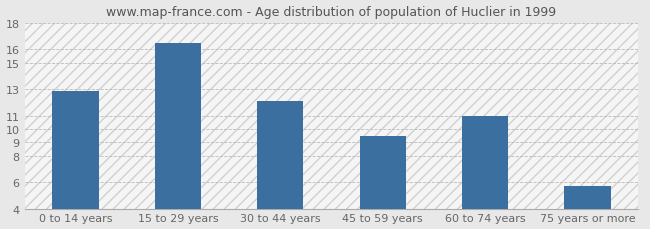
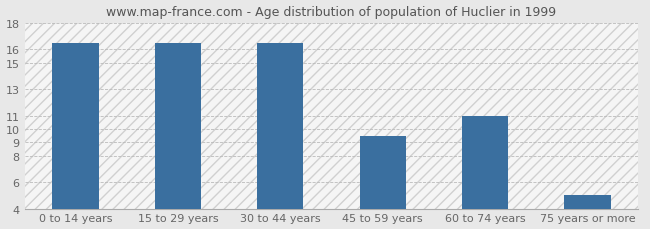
0 to 14 years: 12.9 -> 16.5
30 to 44 years: 12.1 -> 16.5
75 years or more: 5.7 -> 5.0
